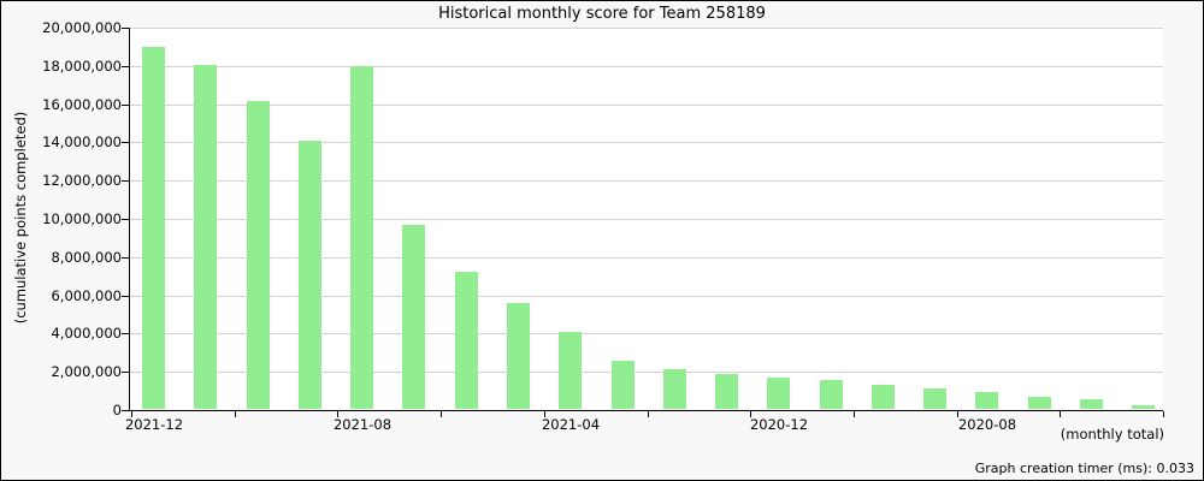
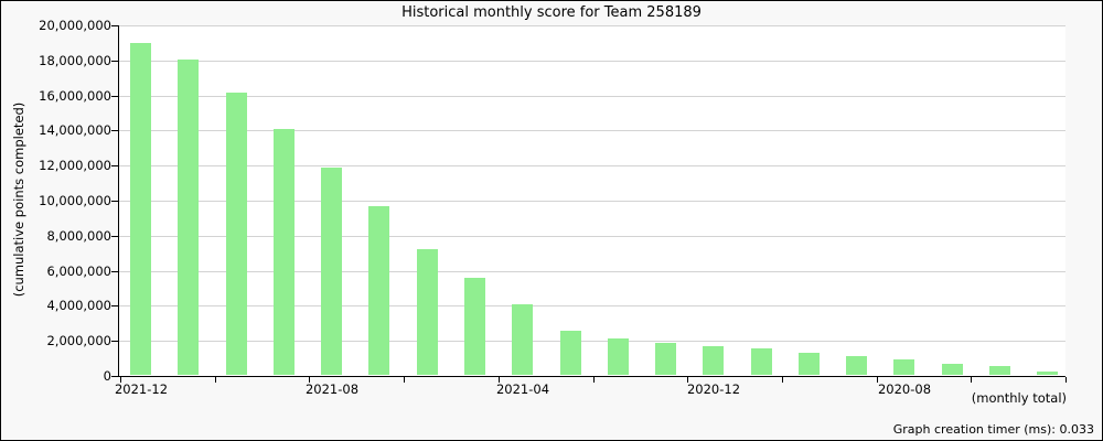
2021-08: 17900000 -> 11800000
